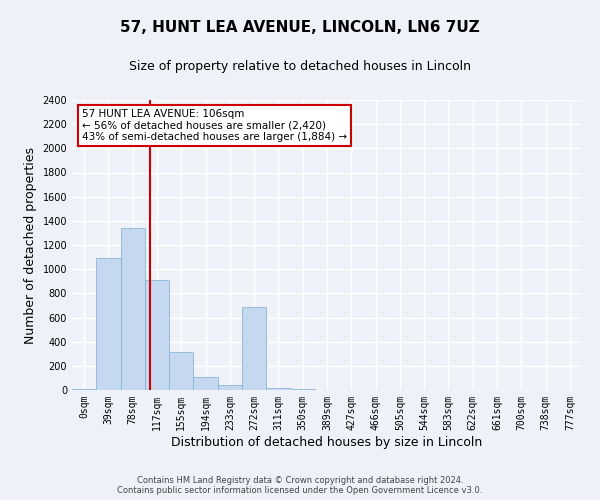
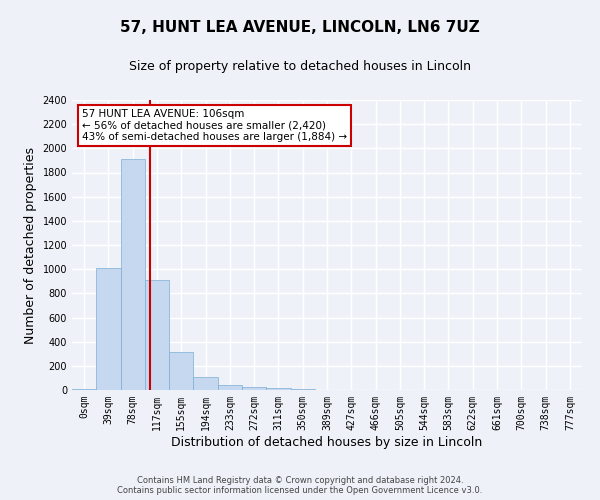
39sqm: 1090 -> 1010
78sqm: 1340 -> 1910
272sqm: 690 -> 20
